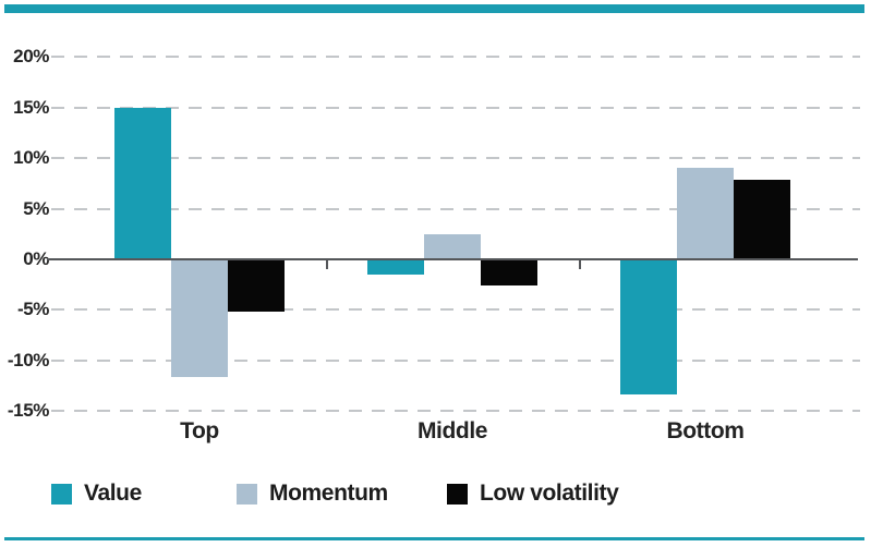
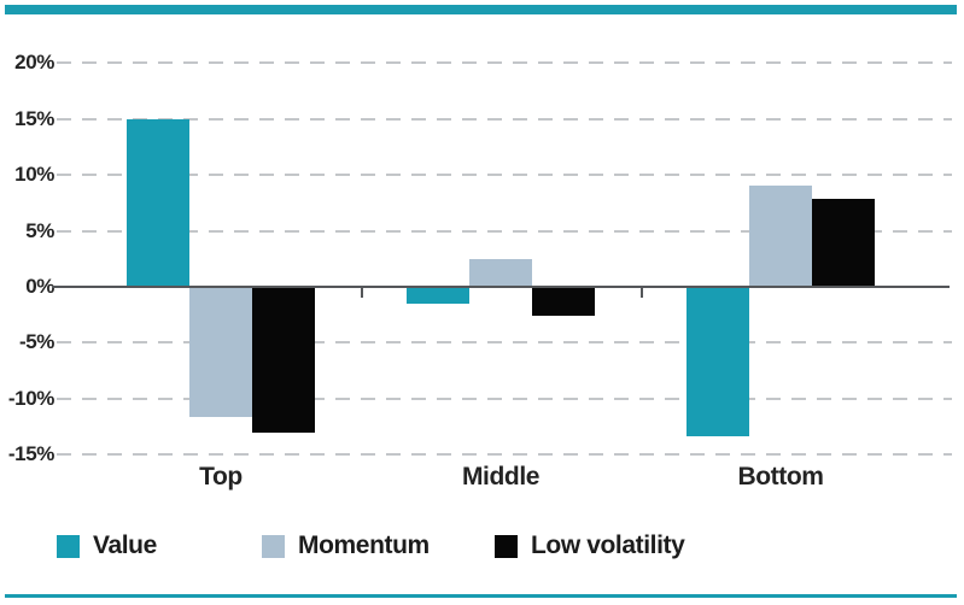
Low volatility/Top: -5% -> -13%
